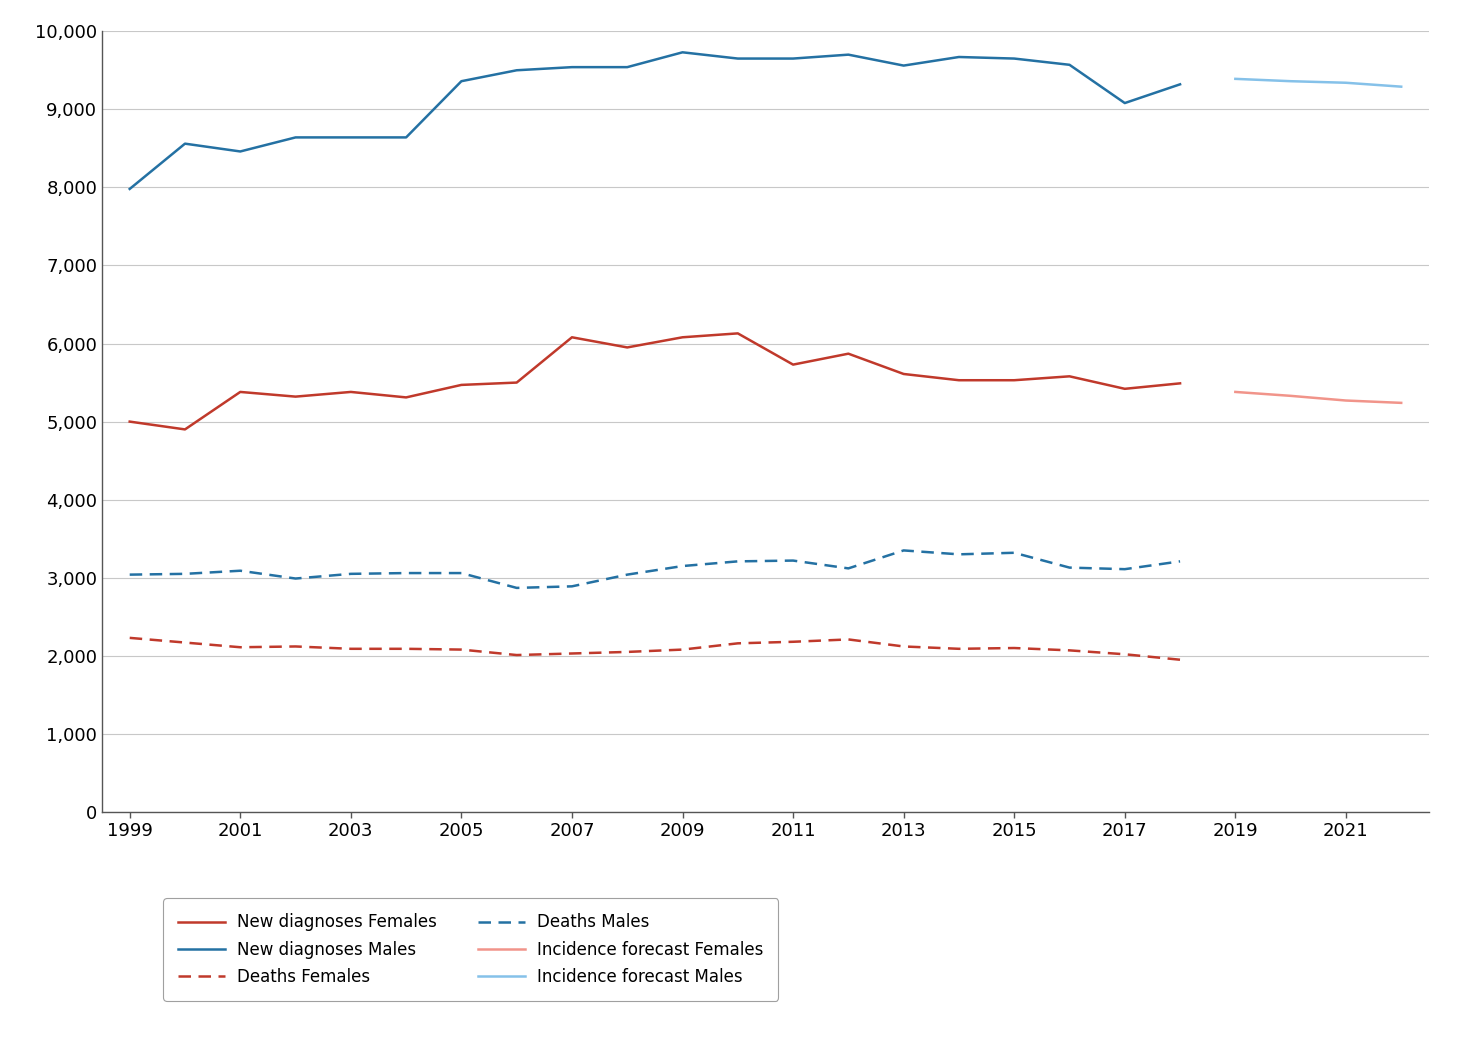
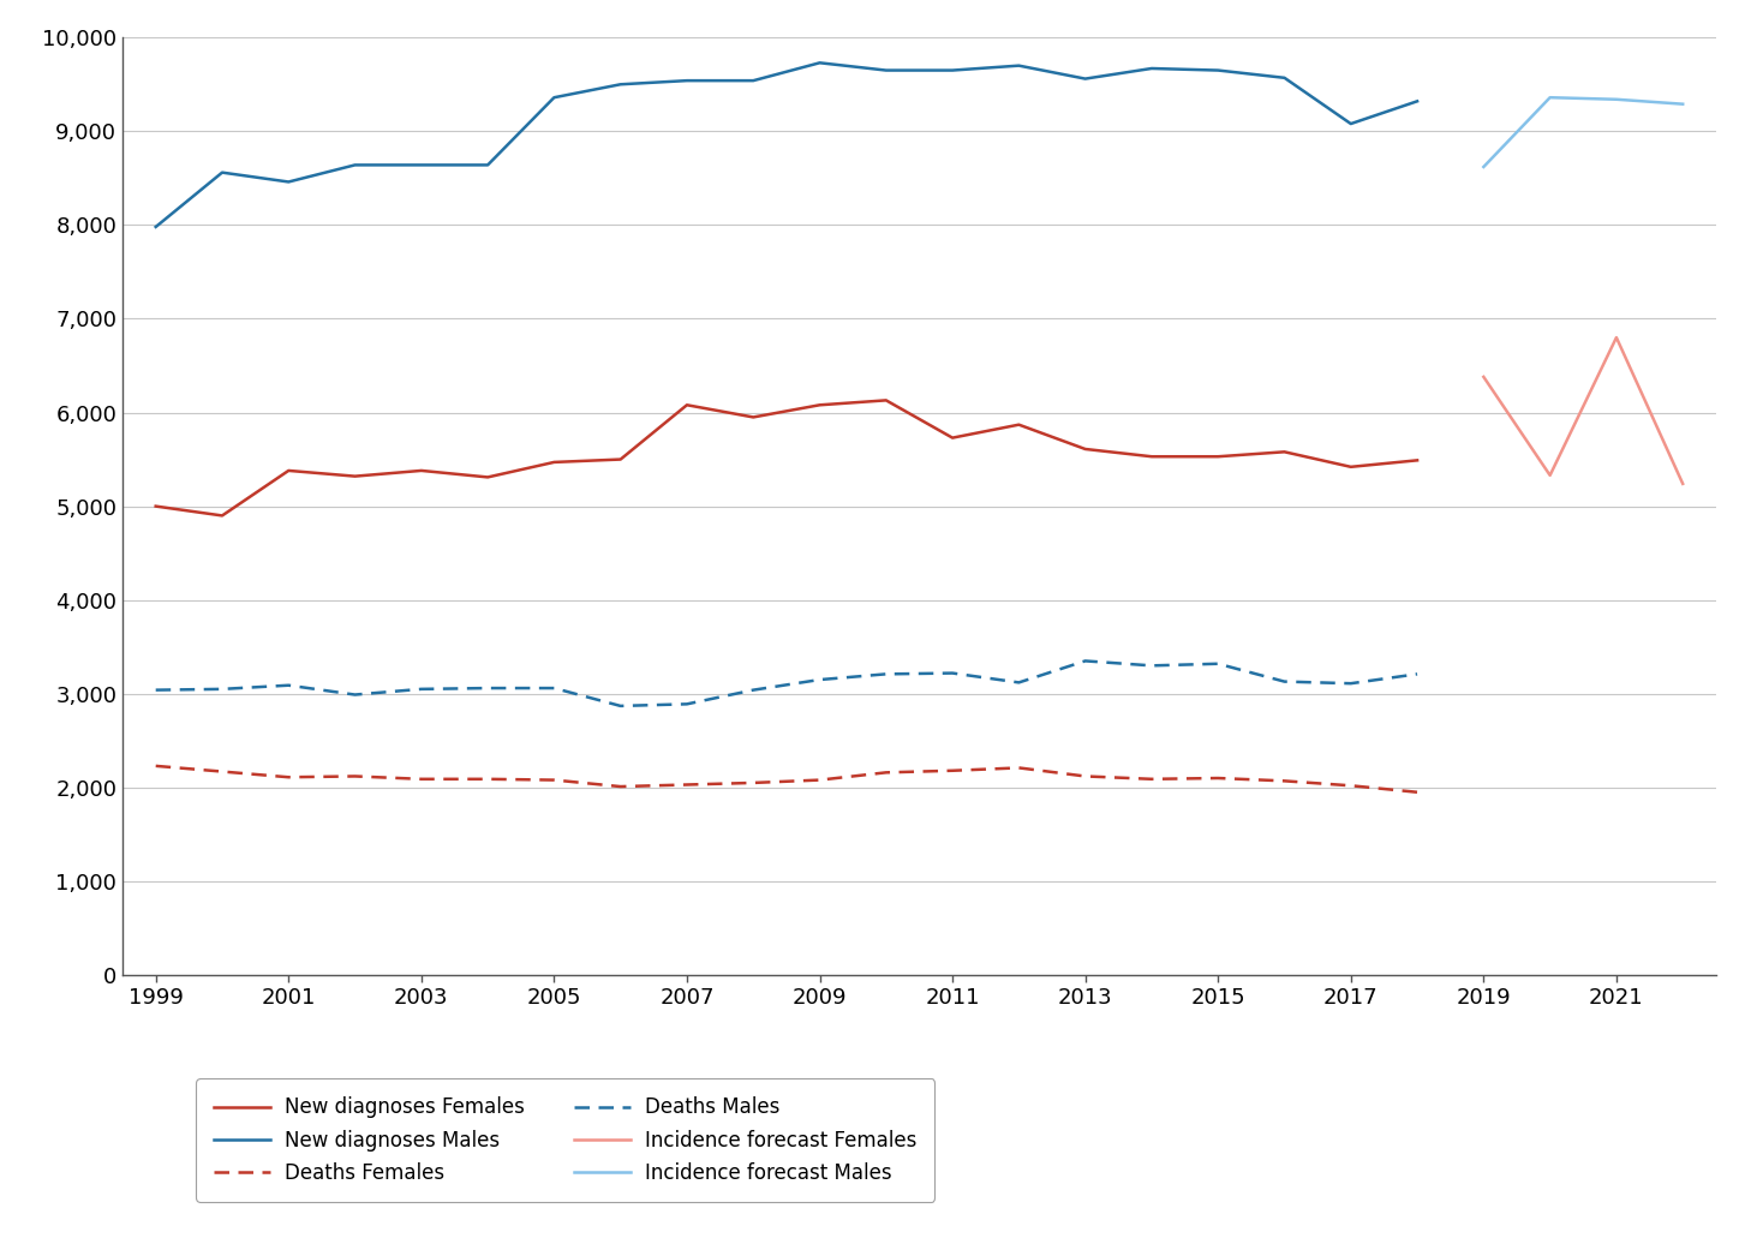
Incidence forecast Females/2019: 5,380 -> 6,380
Incidence forecast Males/2019: 9,390 -> 8,620
Incidence forecast Females/2021: 5,270 -> 6,800
